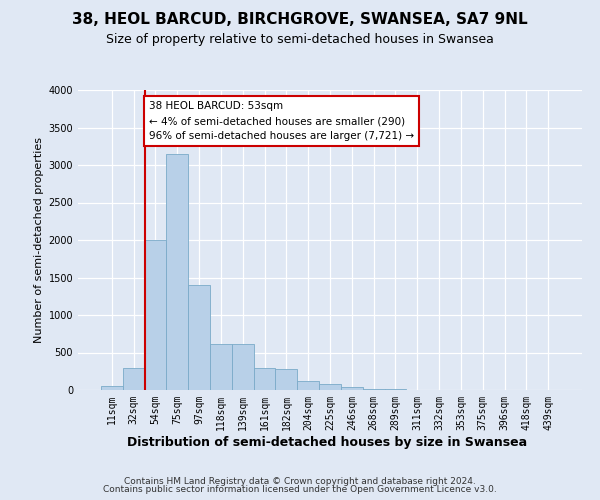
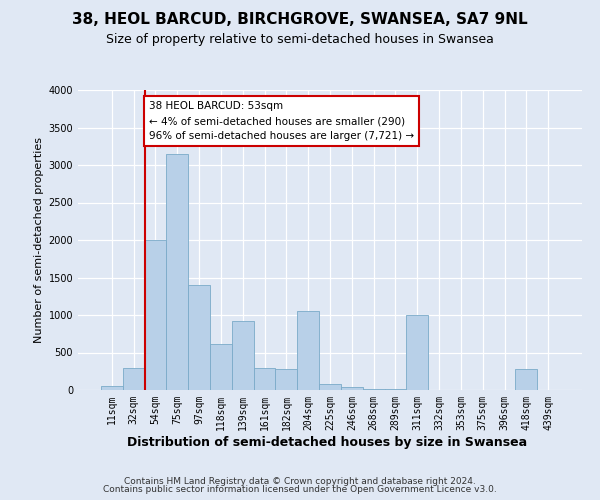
139sqm: 620 -> 920
204sqm: 120 -> 1060
311sqm: 0 -> 1000
418sqm: 0 -> 280
